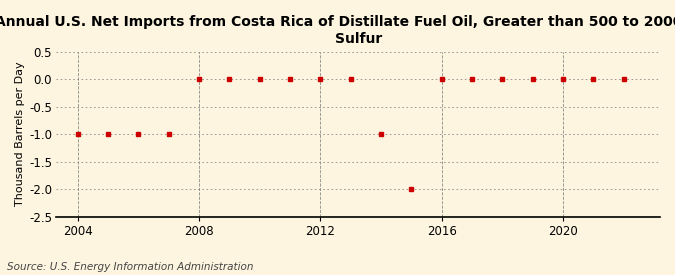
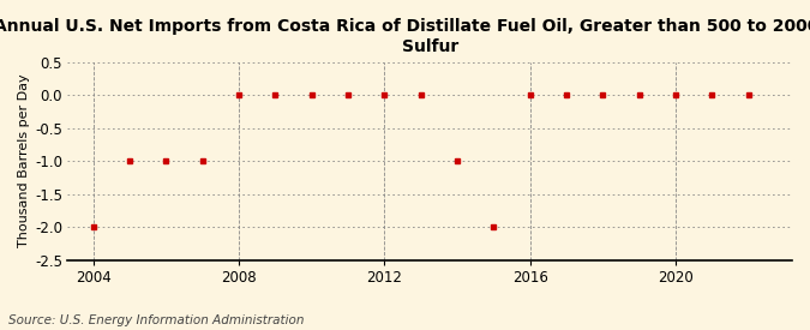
2004: -1 -> -2
